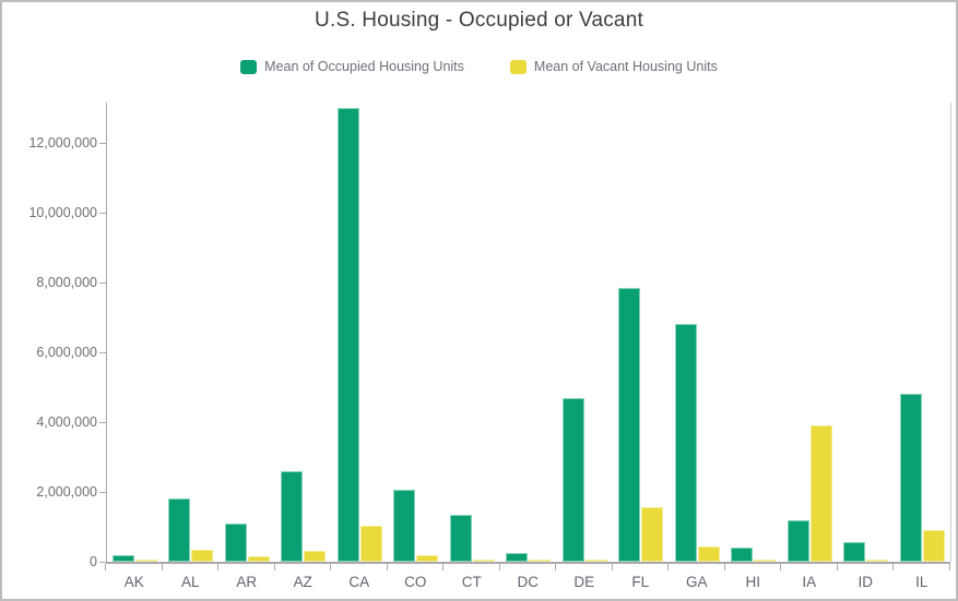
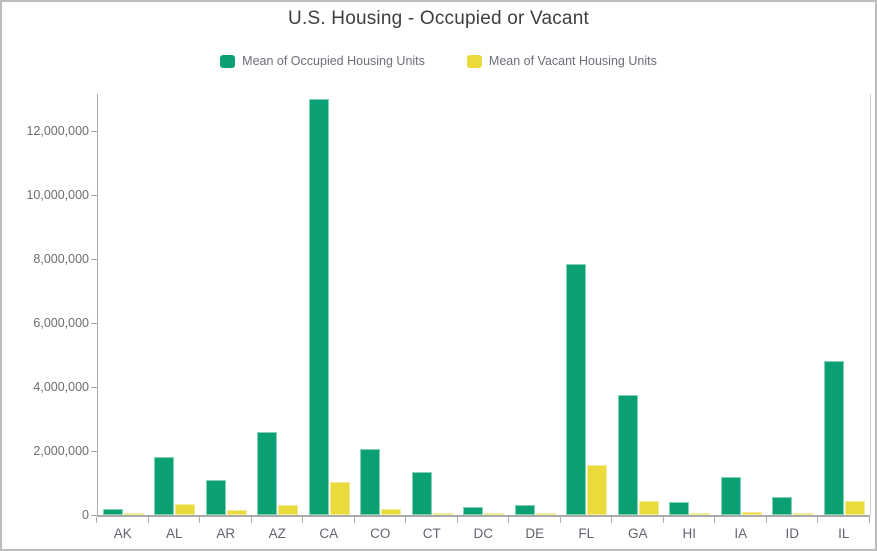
Mean of Occupied Housing Units/DE: 4700000 -> 300000
Mean of Occupied Housing Units/GA: 6800000 -> 3800000
Mean of Vacant Housing Units/IA: 3900000 -> 100000
Mean of Vacant Housing Units/IL: 900000 -> 400000
